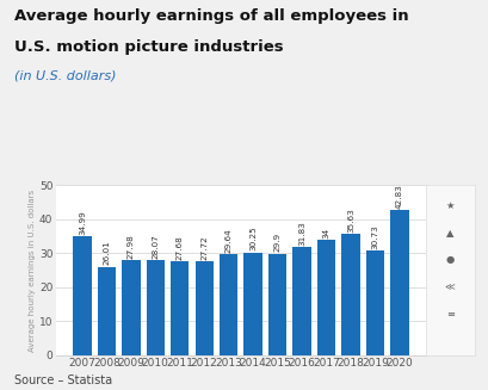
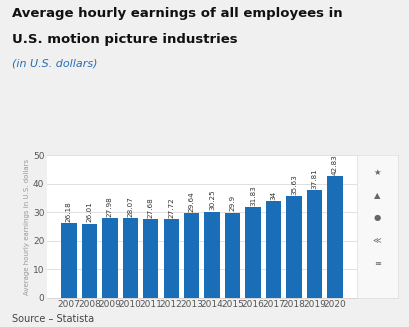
2007: 34.99 -> 26.18
2019: 30.73 -> 37.81
